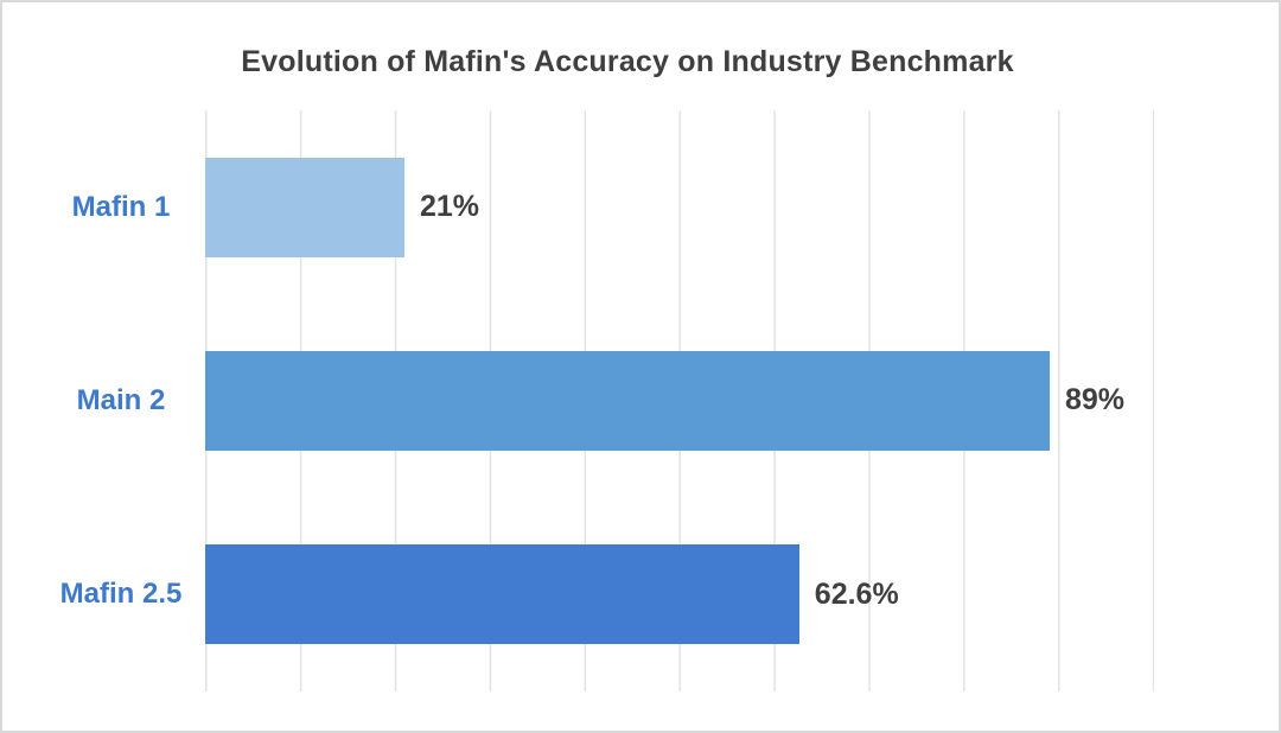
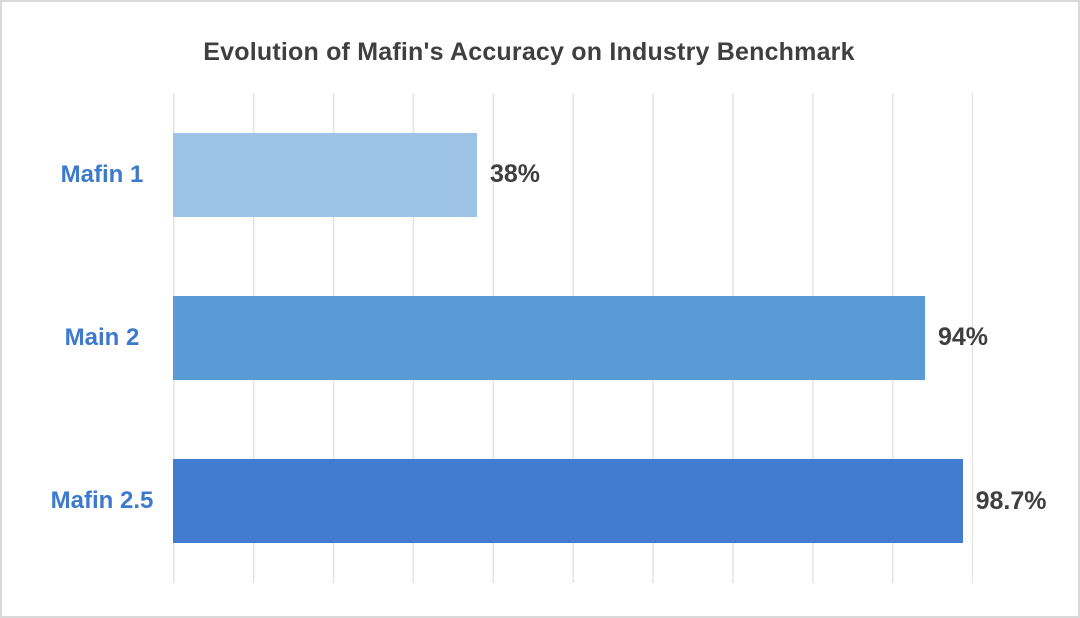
Mafin 1: 21% -> 38%
Main 2: 89% -> 94%
Mafin 2.5: 62.6% -> 98.7%
